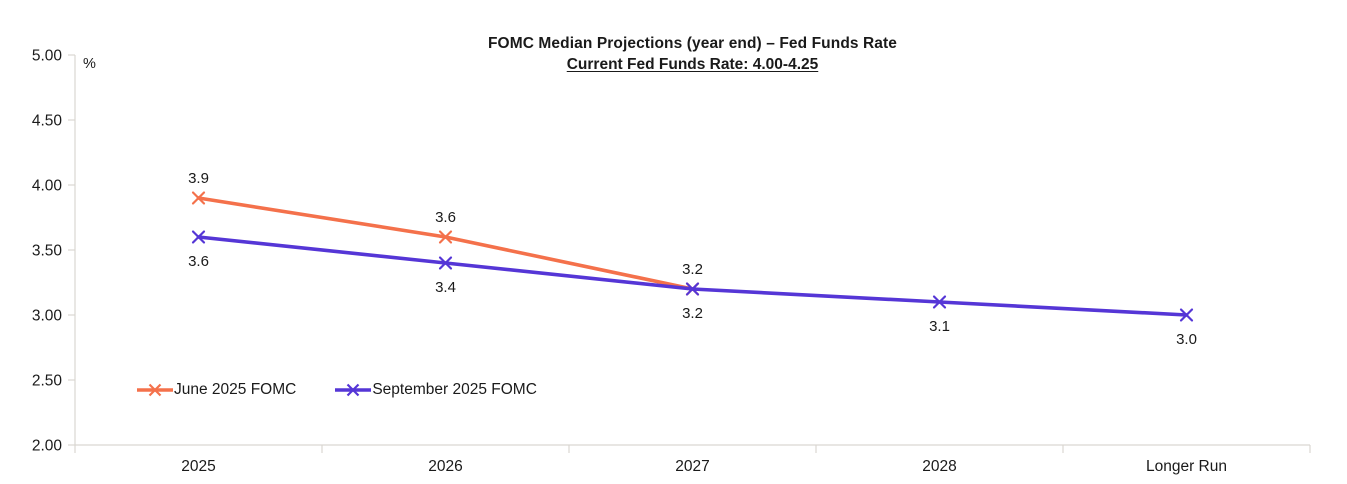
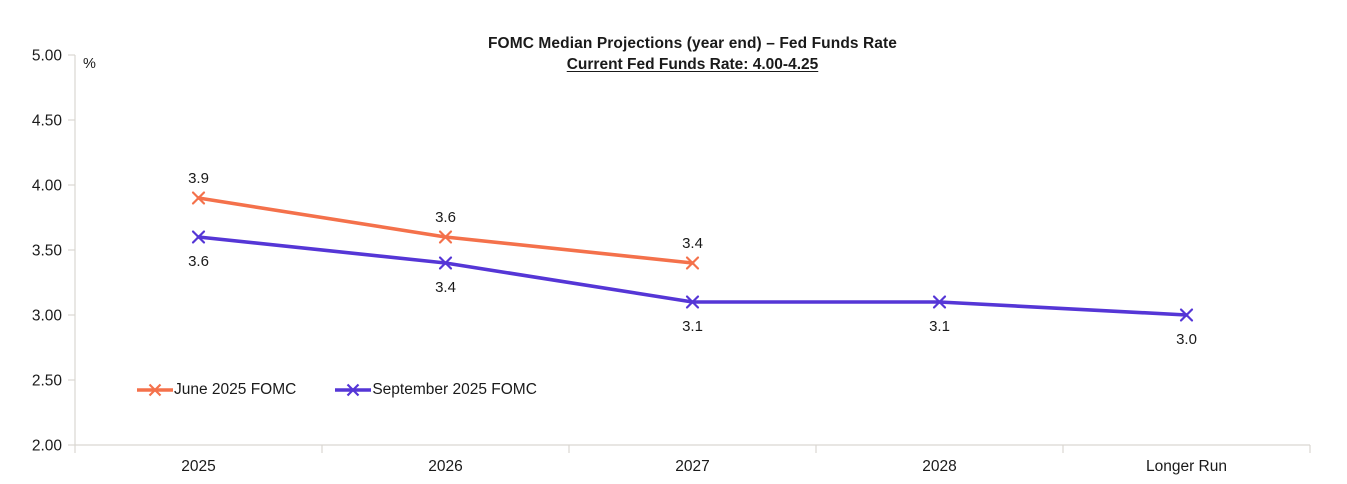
June 2025 FOMC/2027: 3.2 -> 3.4
September 2025 FOMC/2027: 3.2 -> 3.1
